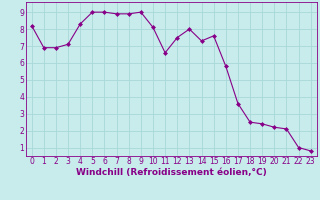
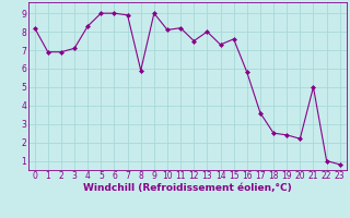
8: 8.9 -> 5.9
11: 6.6 -> 8.2
21: 2.1 -> 5.0
